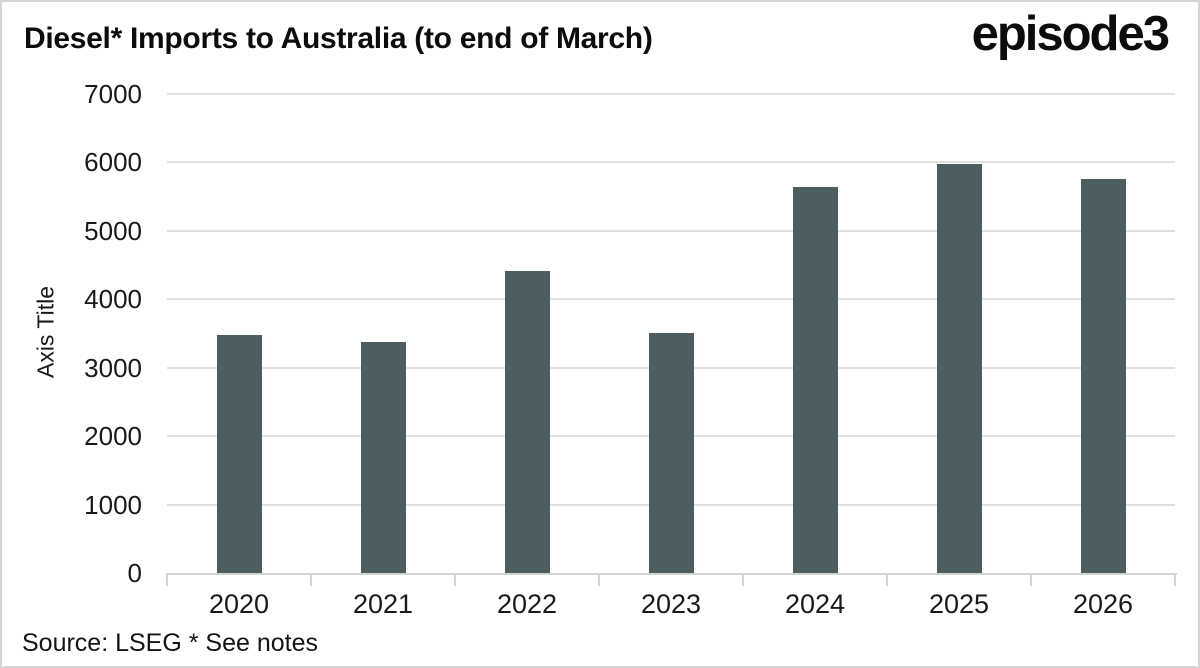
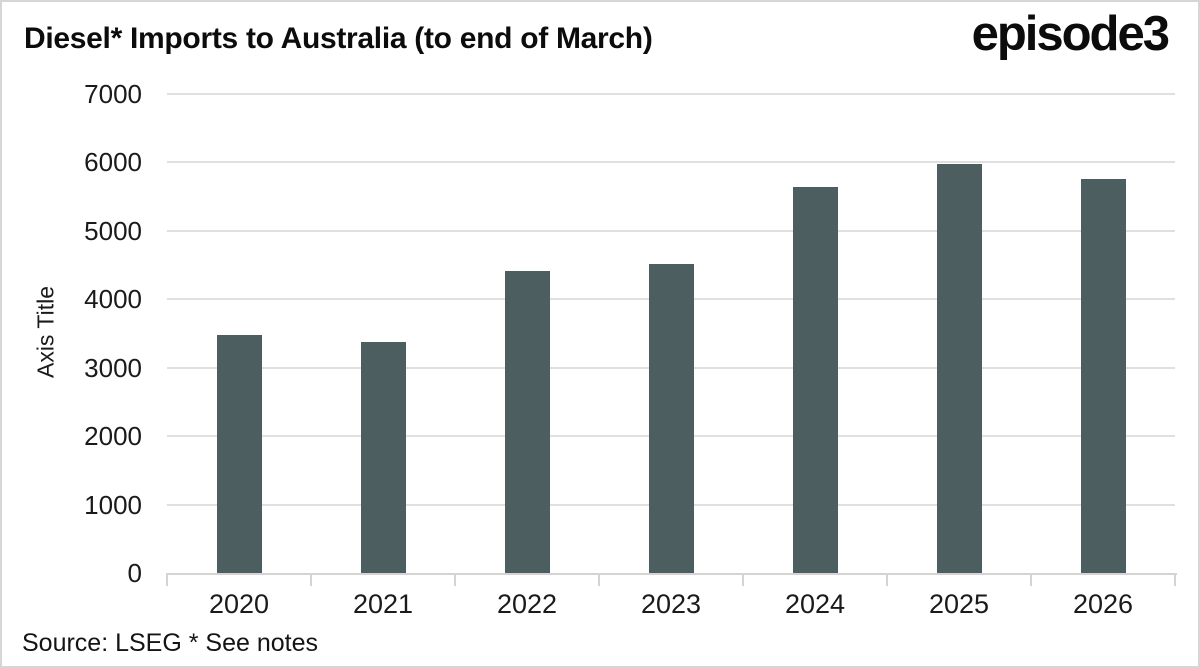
2023: 3500 -> 4500
